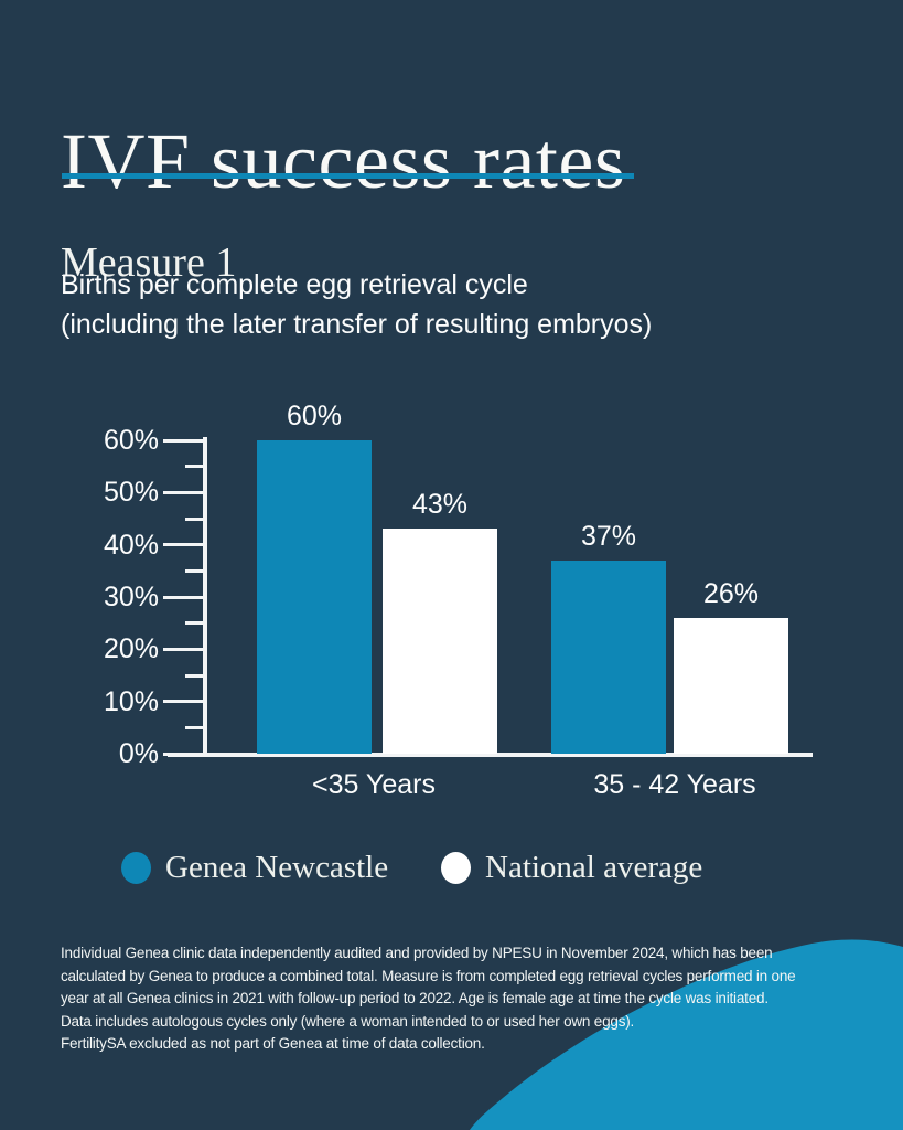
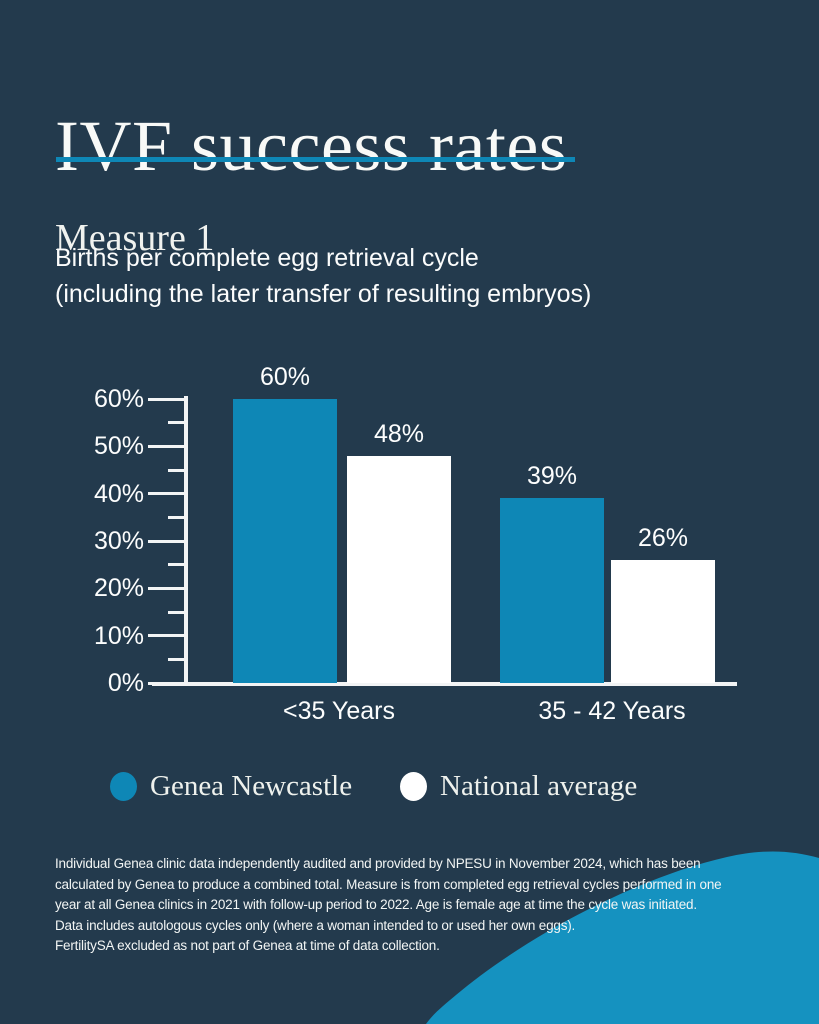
National average/<35 Years: 43% -> 48%
Genea Newcastle/35 - 42 Years: 37% -> 39%
